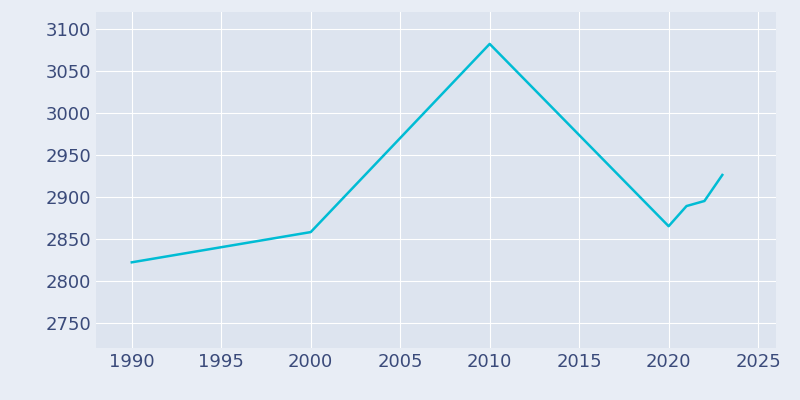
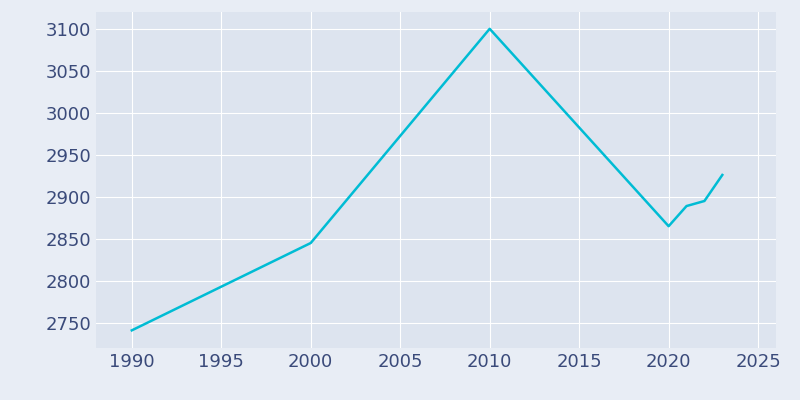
1990: 2822 -> 2741
2000: 2858 -> 2845
2010: 3082 -> 3100
